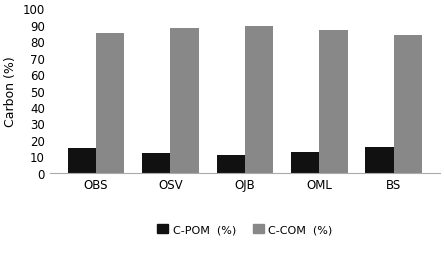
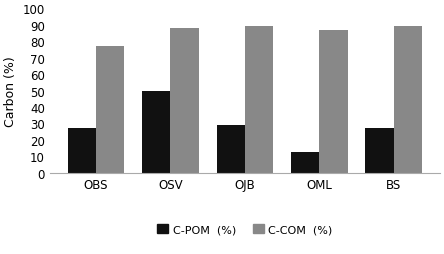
C-POM (%)/OBS: 15 -> 27
C-COM (%)/OBS: 85 -> 77
C-POM (%)/OSV: 12 -> 50
C-POM (%)/OJB: 11 -> 29
C-POM (%)/BS: 16 -> 27
C-COM (%)/BS: 84 -> 89
